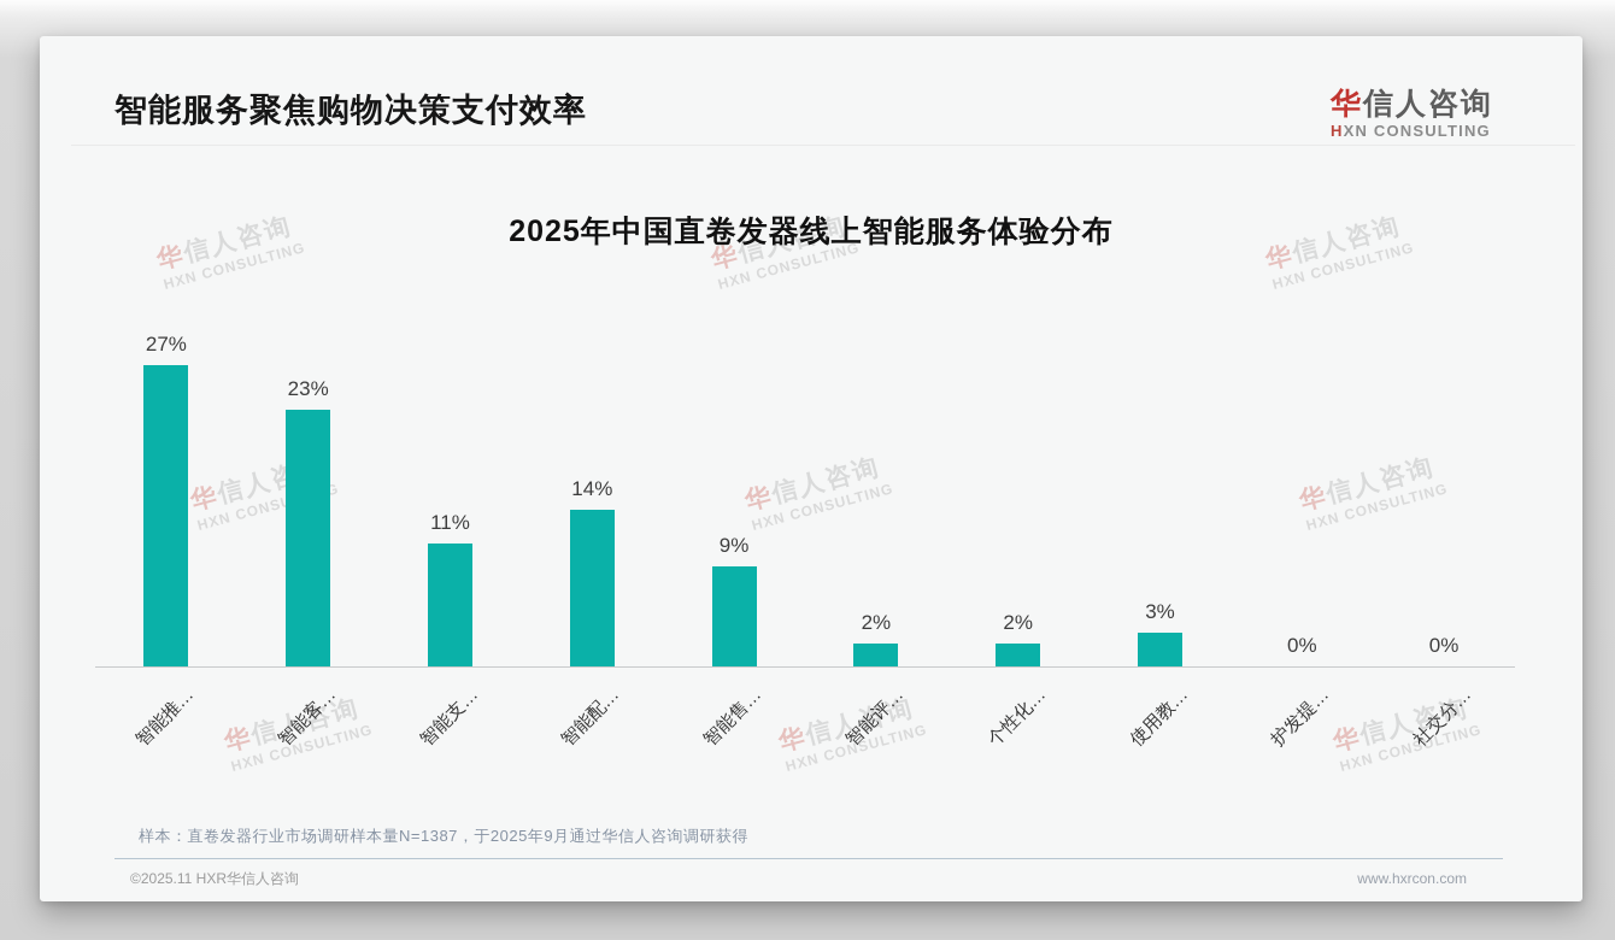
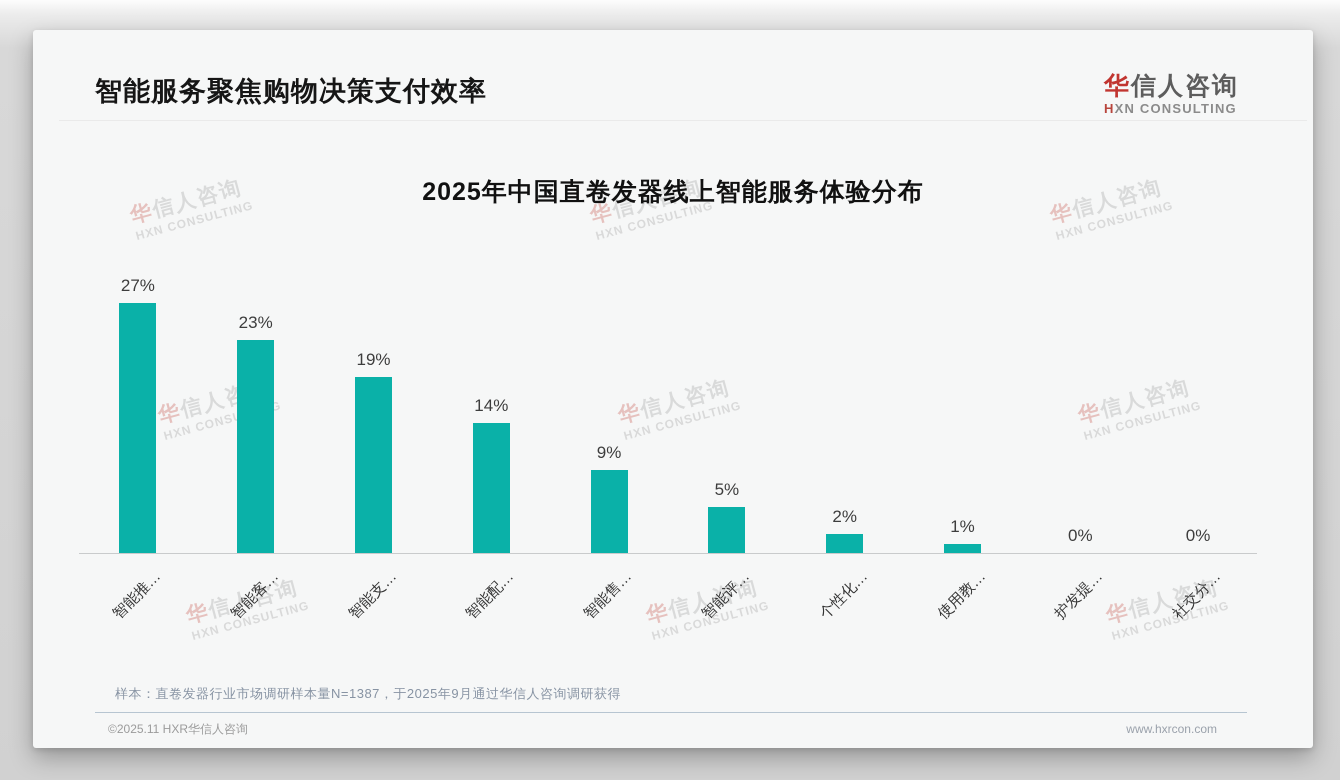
智能支…: 11% -> 19%
智能评…: 2% -> 5%
使用教…: 3% -> 1%
